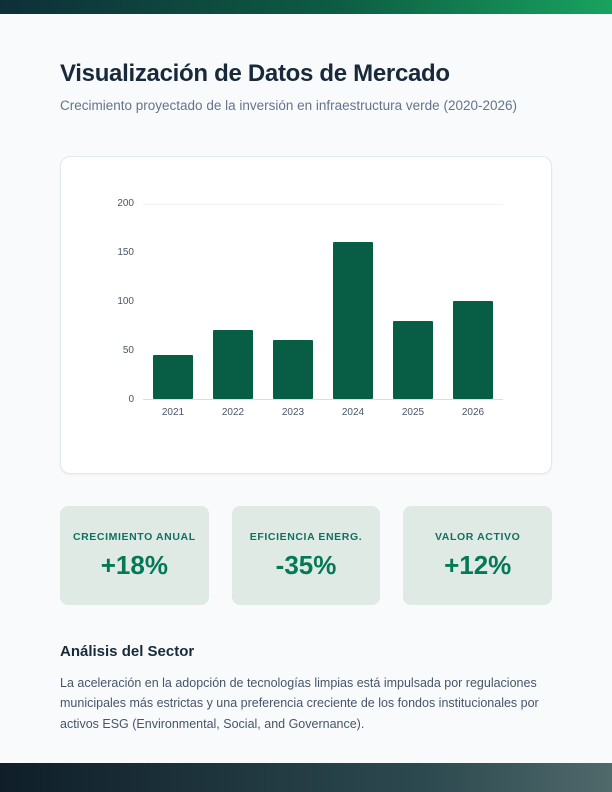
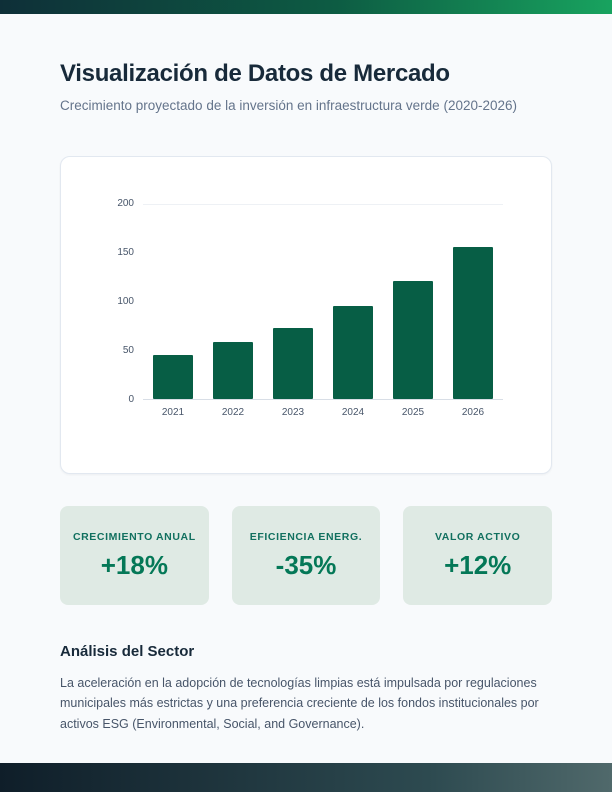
2022: 70 -> 60
2023: 60 -> 70
2024: 160 -> 100
2025: 80 -> 120
2026: 100 -> 160
